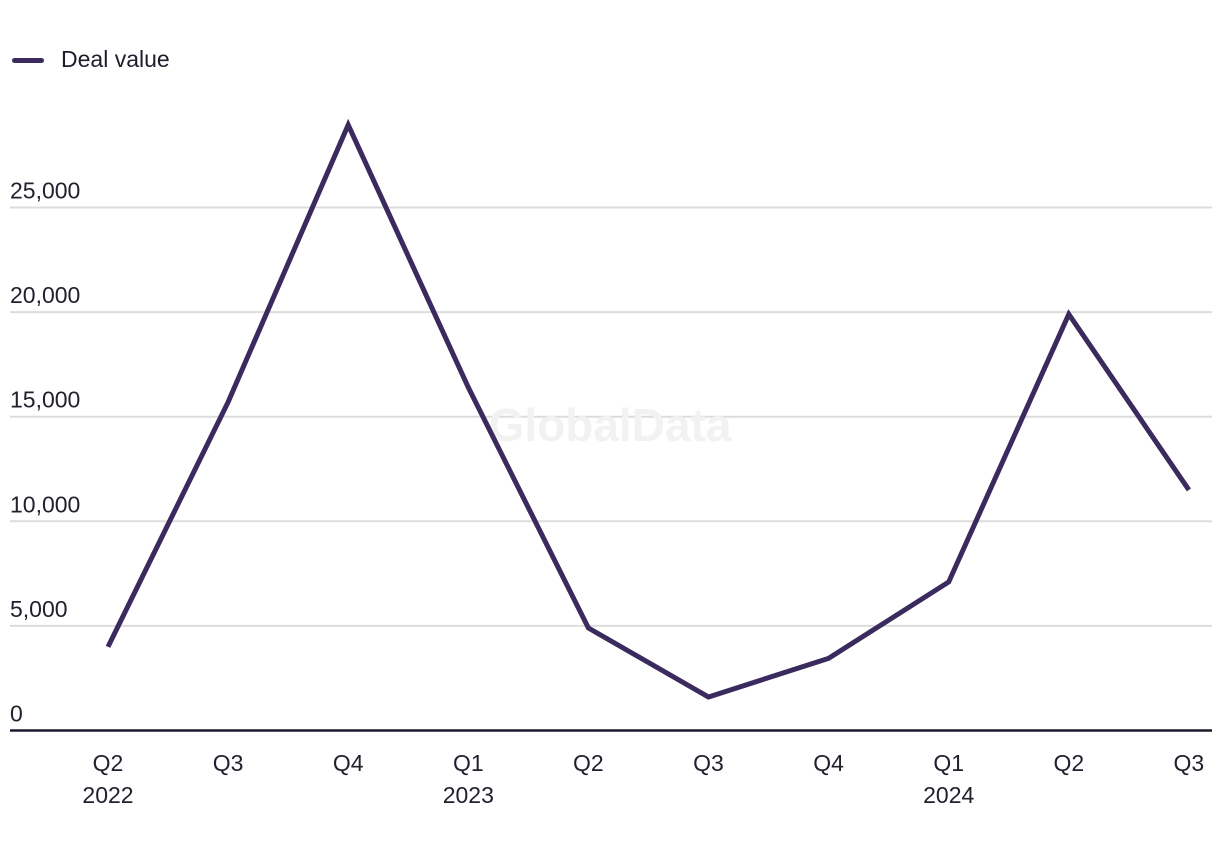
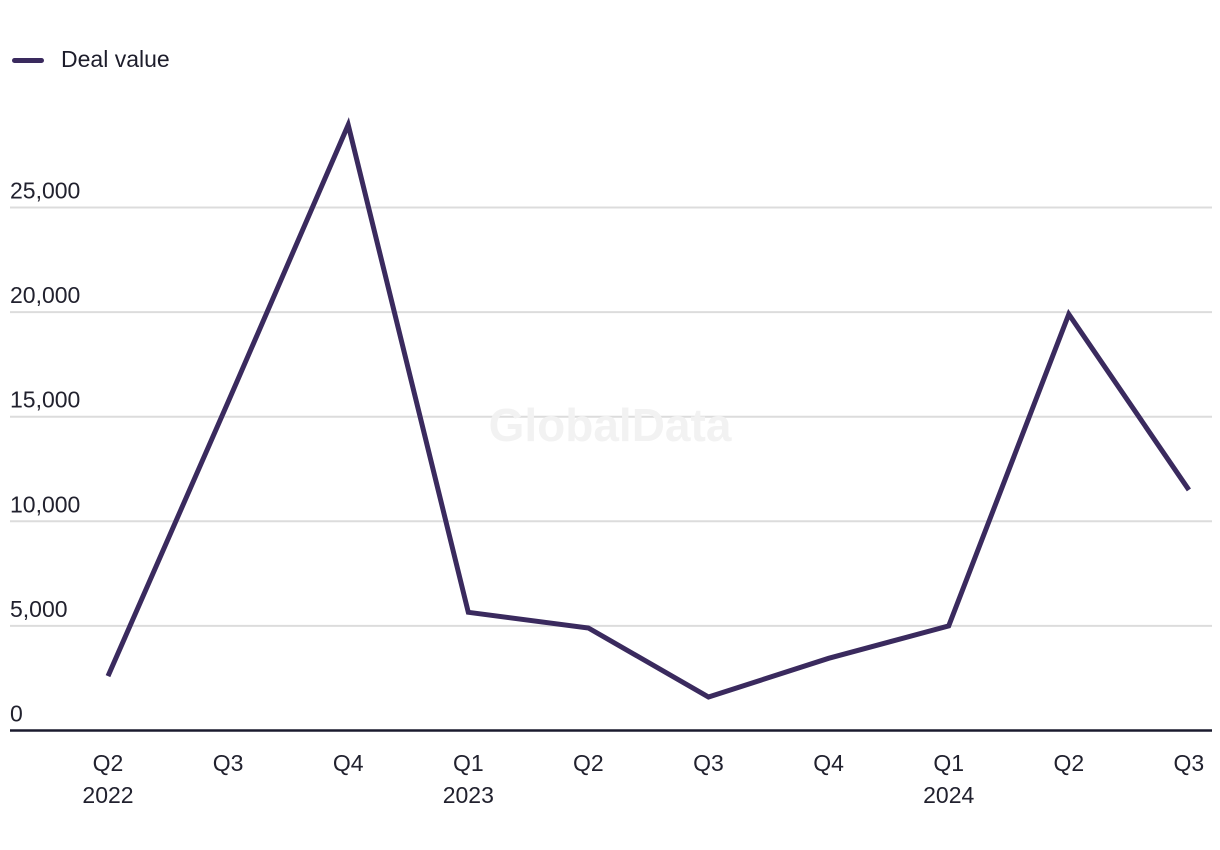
Q2 2022: 4000 -> 2600
Q1 2023: 16400 -> 5600
Q1 2024: 7100 -> 5000
